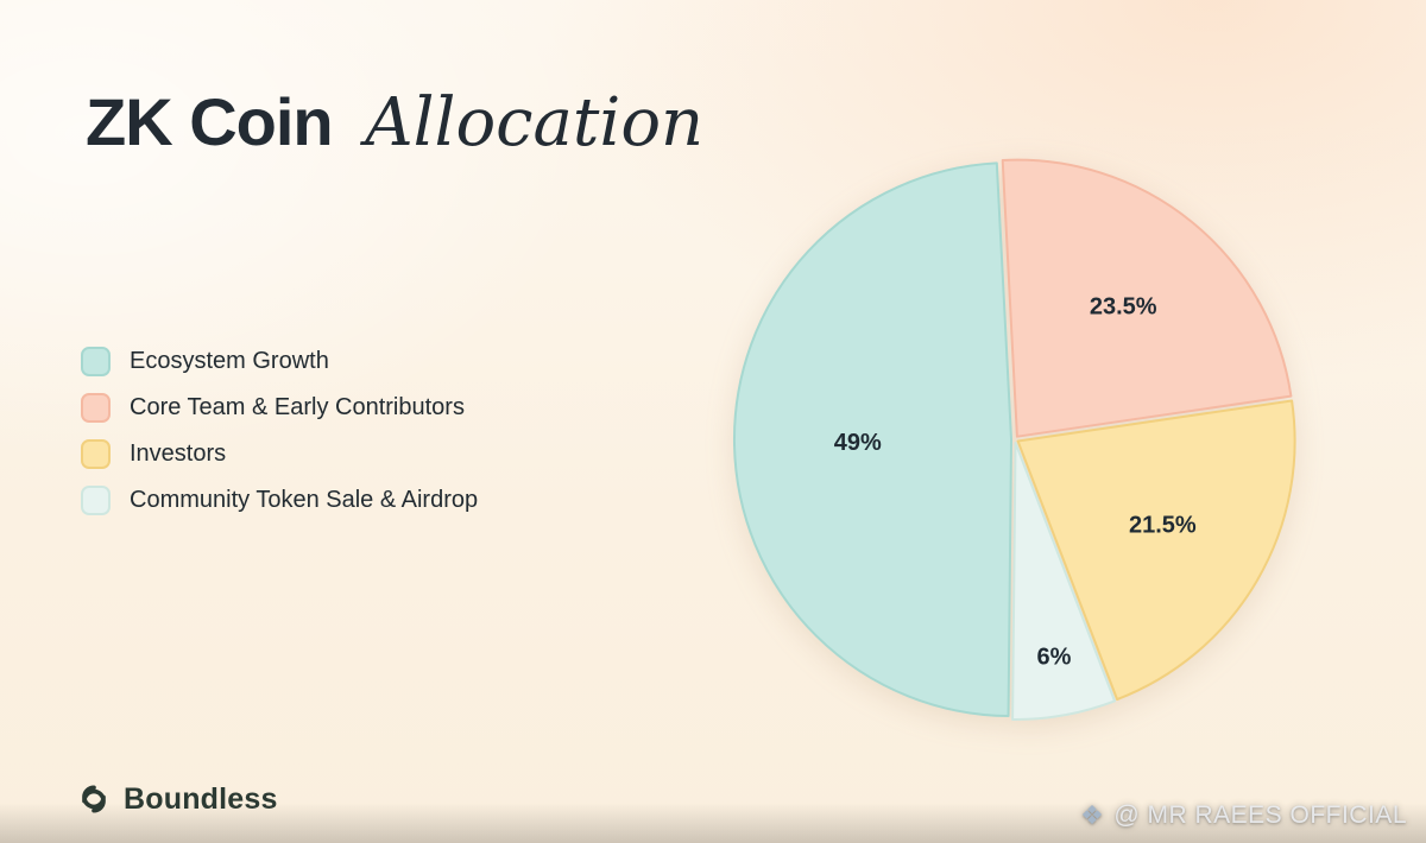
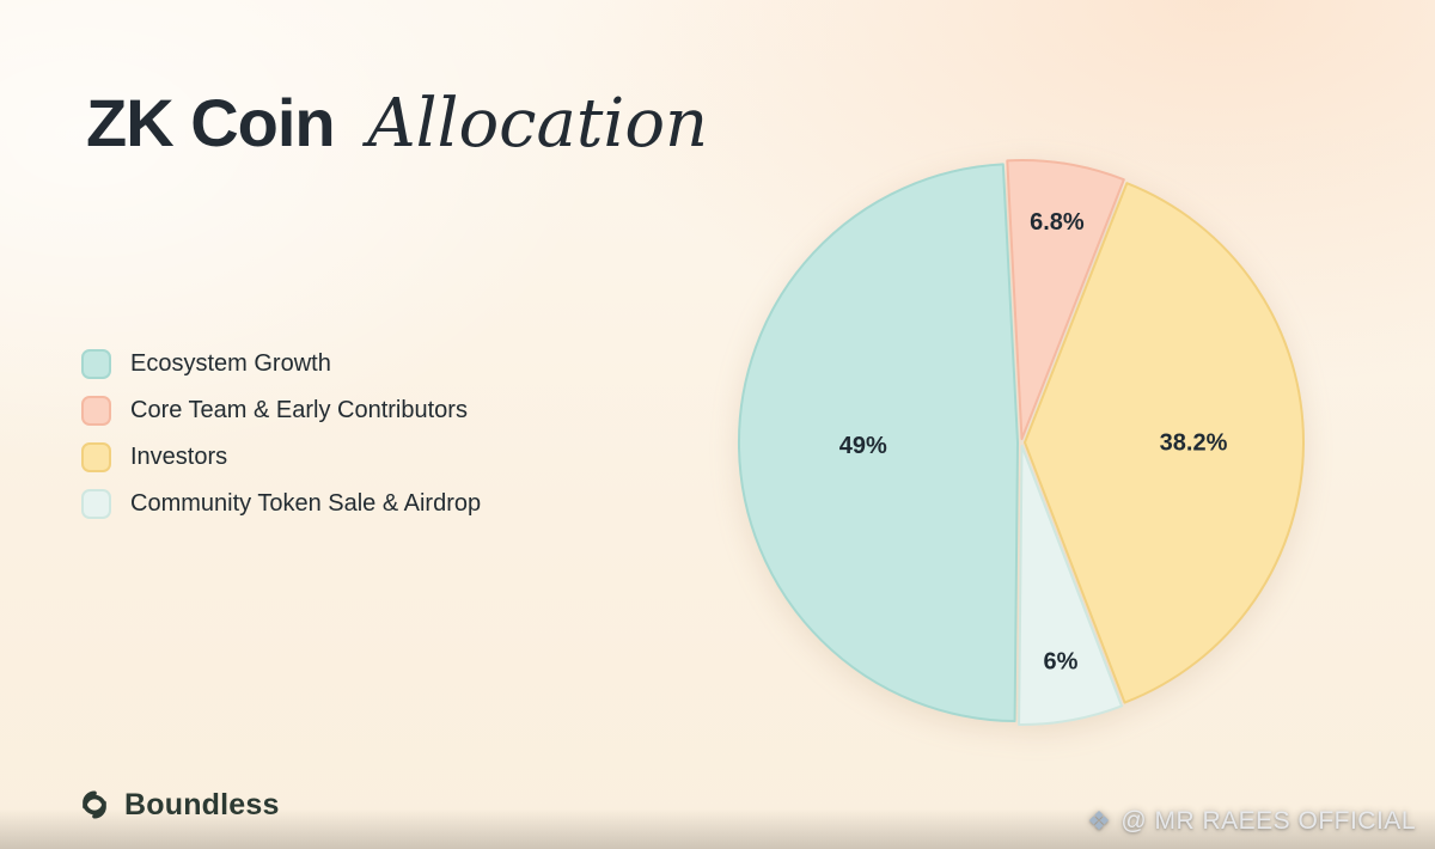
Core Team & Early Contributors: 23.5% -> 6.8%
Investors: 21.5% -> 38.2%
